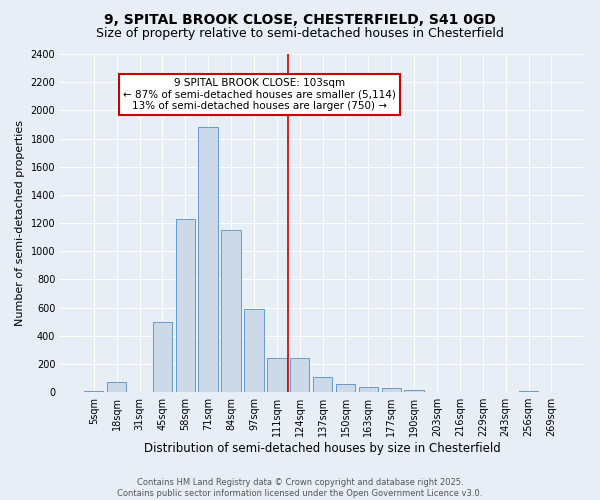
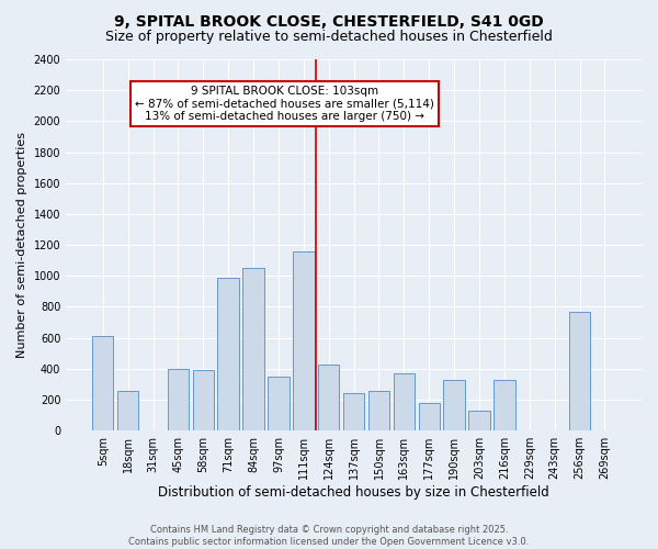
5sqm: 10 -> 610
18sqm: 80 -> 260
45sqm: 500 -> 400
58sqm: 1230 -> 390
71sqm: 1880 -> 990
84sqm: 1150 -> 1050
97sqm: 590 -> 350
111sqm: 240 -> 1160
124sqm: 240 -> 430
137sqm: 110 -> 240
150sqm: 60 -> 260
163sqm: 40 -> 370
177sqm: 30 -> 180
190sqm: 20 -> 330
203sqm: 0 -> 130
216sqm: 0 -> 330
256sqm: 10 -> 770
